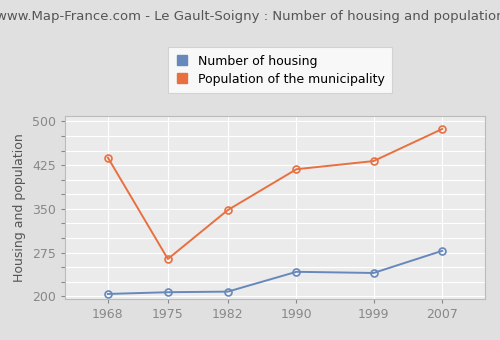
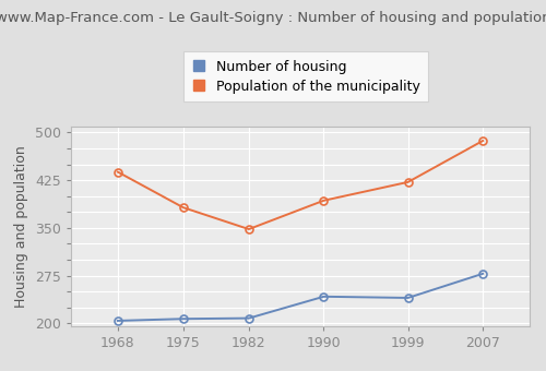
Population of the municipality/1975: 264 -> 382
Population of the municipality/1990: 418 -> 393
Population of the municipality/1999: 432 -> 422
